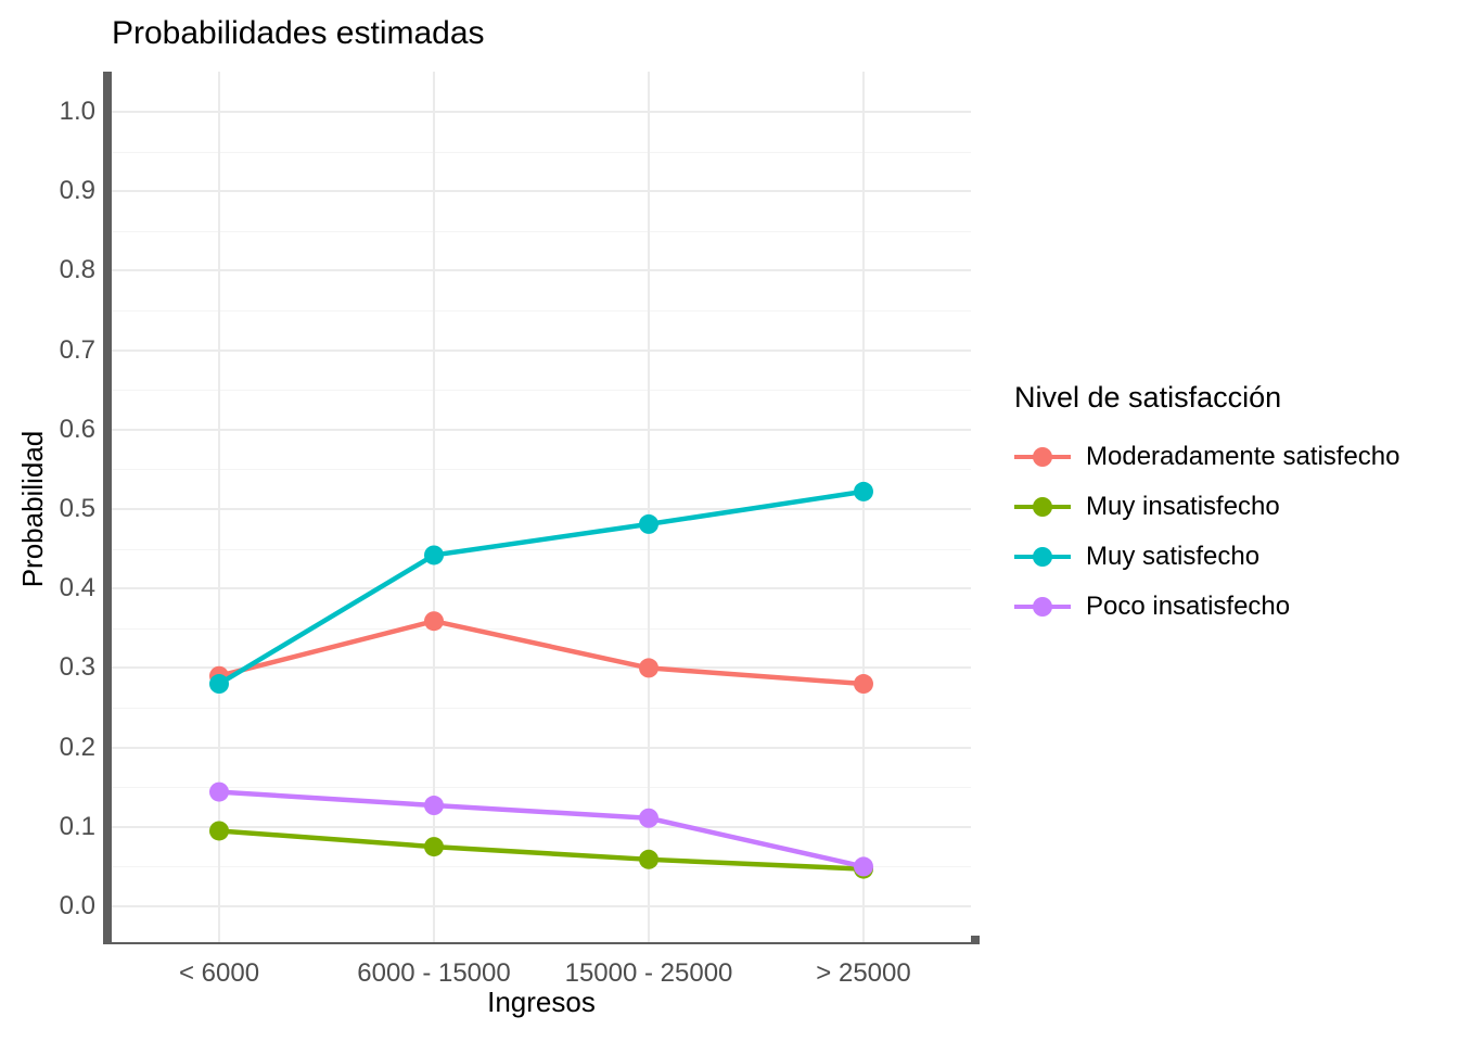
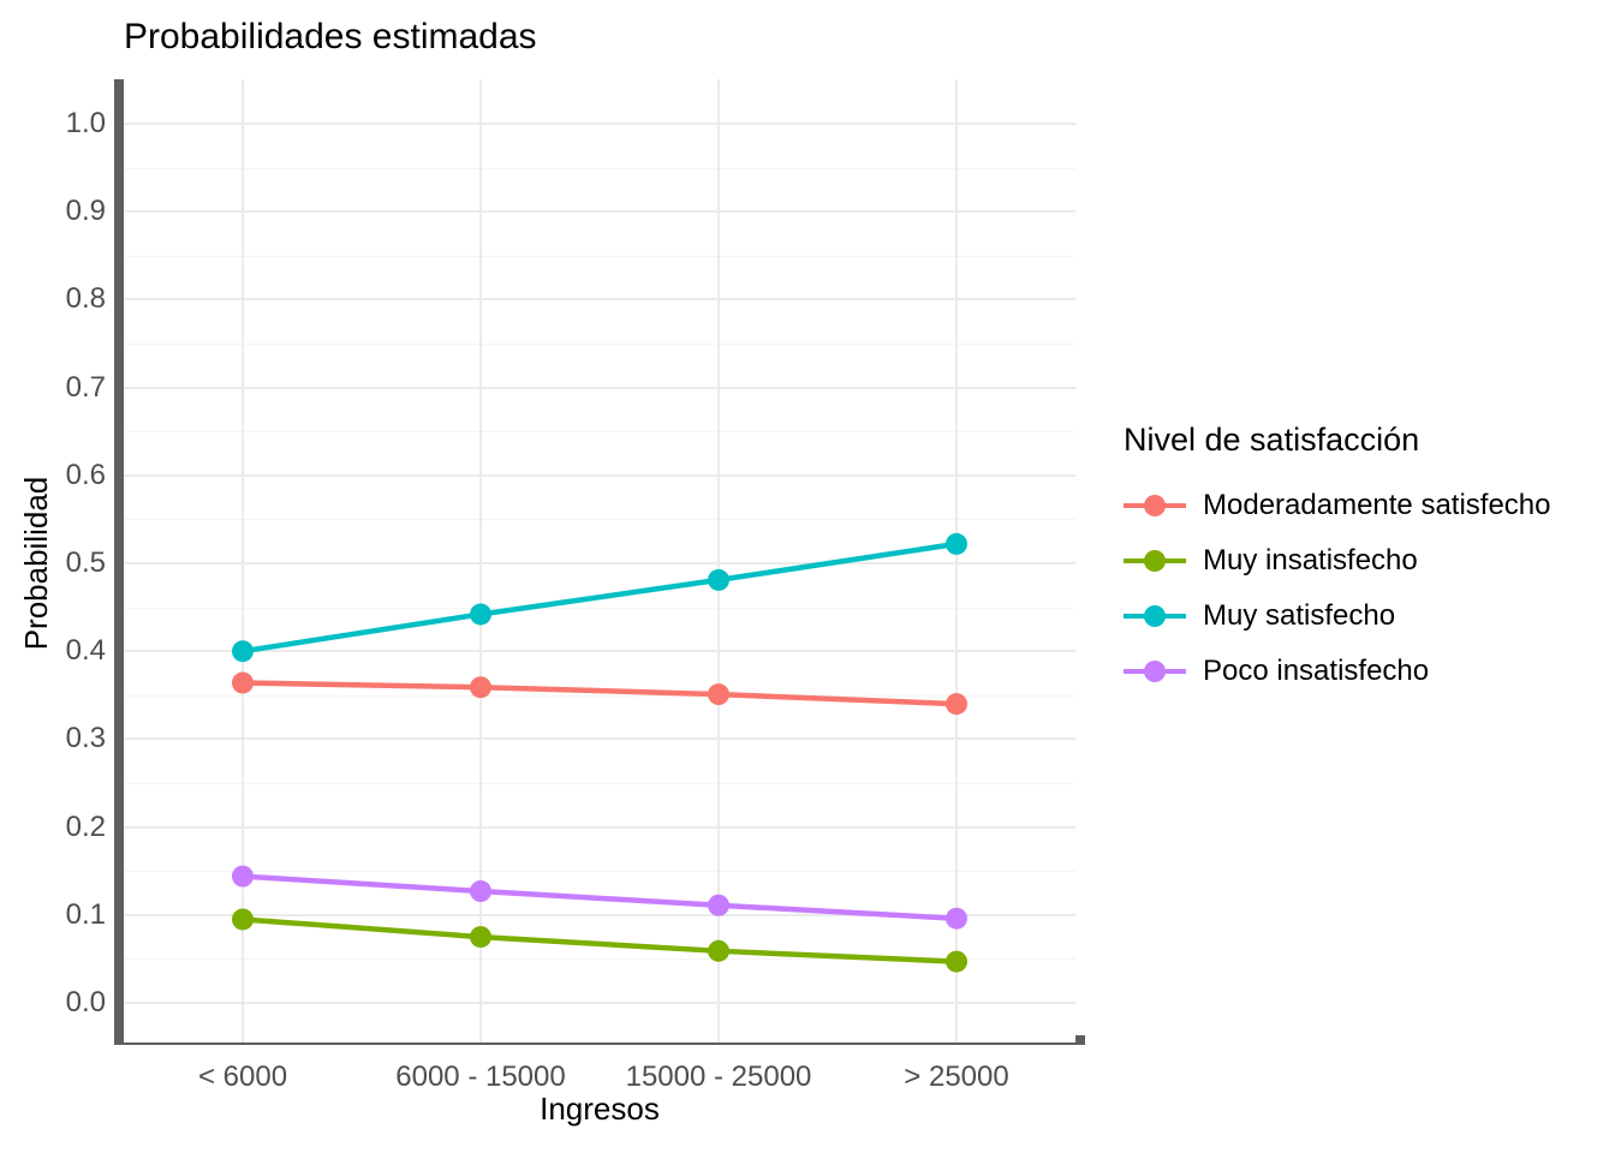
Moderadamente satisfecho/< 6000: 0.29 -> 0.36
Muy satisfecho/< 6000: 0.28 -> 0.40
Moderadamente satisfecho/15000 - 25000: 0.30 -> 0.35
Moderadamente satisfecho/> 25000: 0.28 -> 0.34
Poco insatisfecho/> 25000: 0.05 -> 0.10
